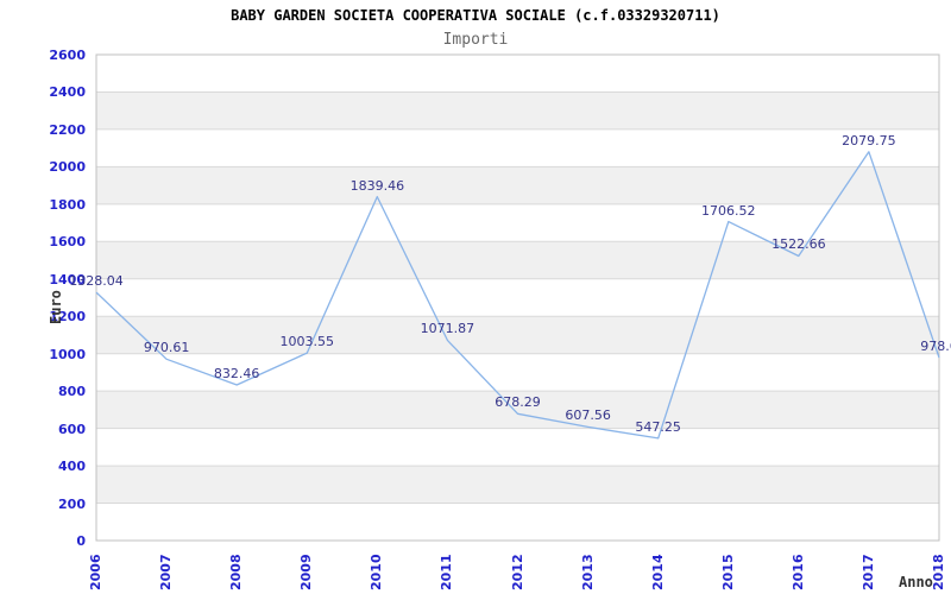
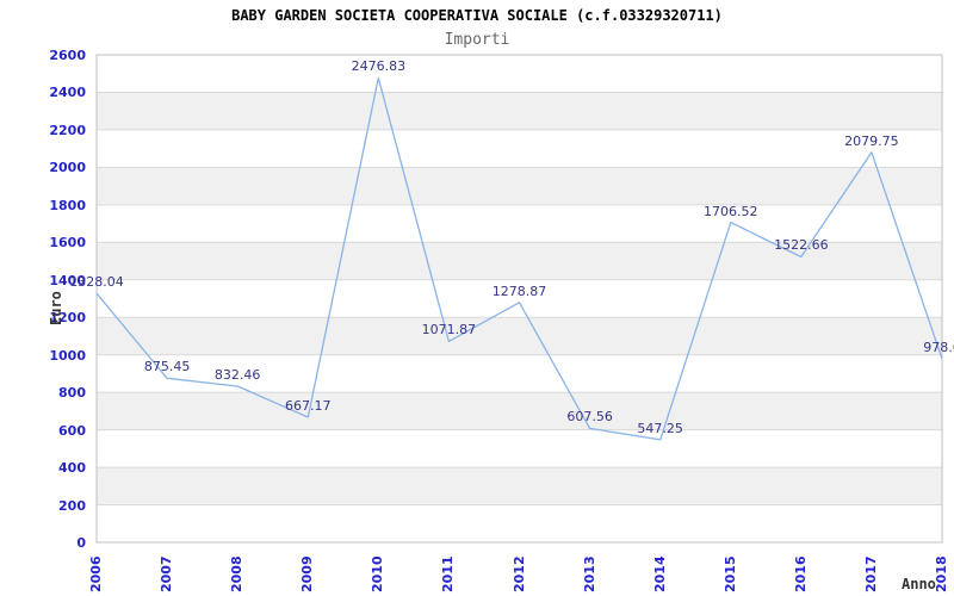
2007: 970.61 -> 875.45
2009: 1003.55 -> 667.17
2010: 1839.46 -> 2476.83
2012: 678.29 -> 1278.87
